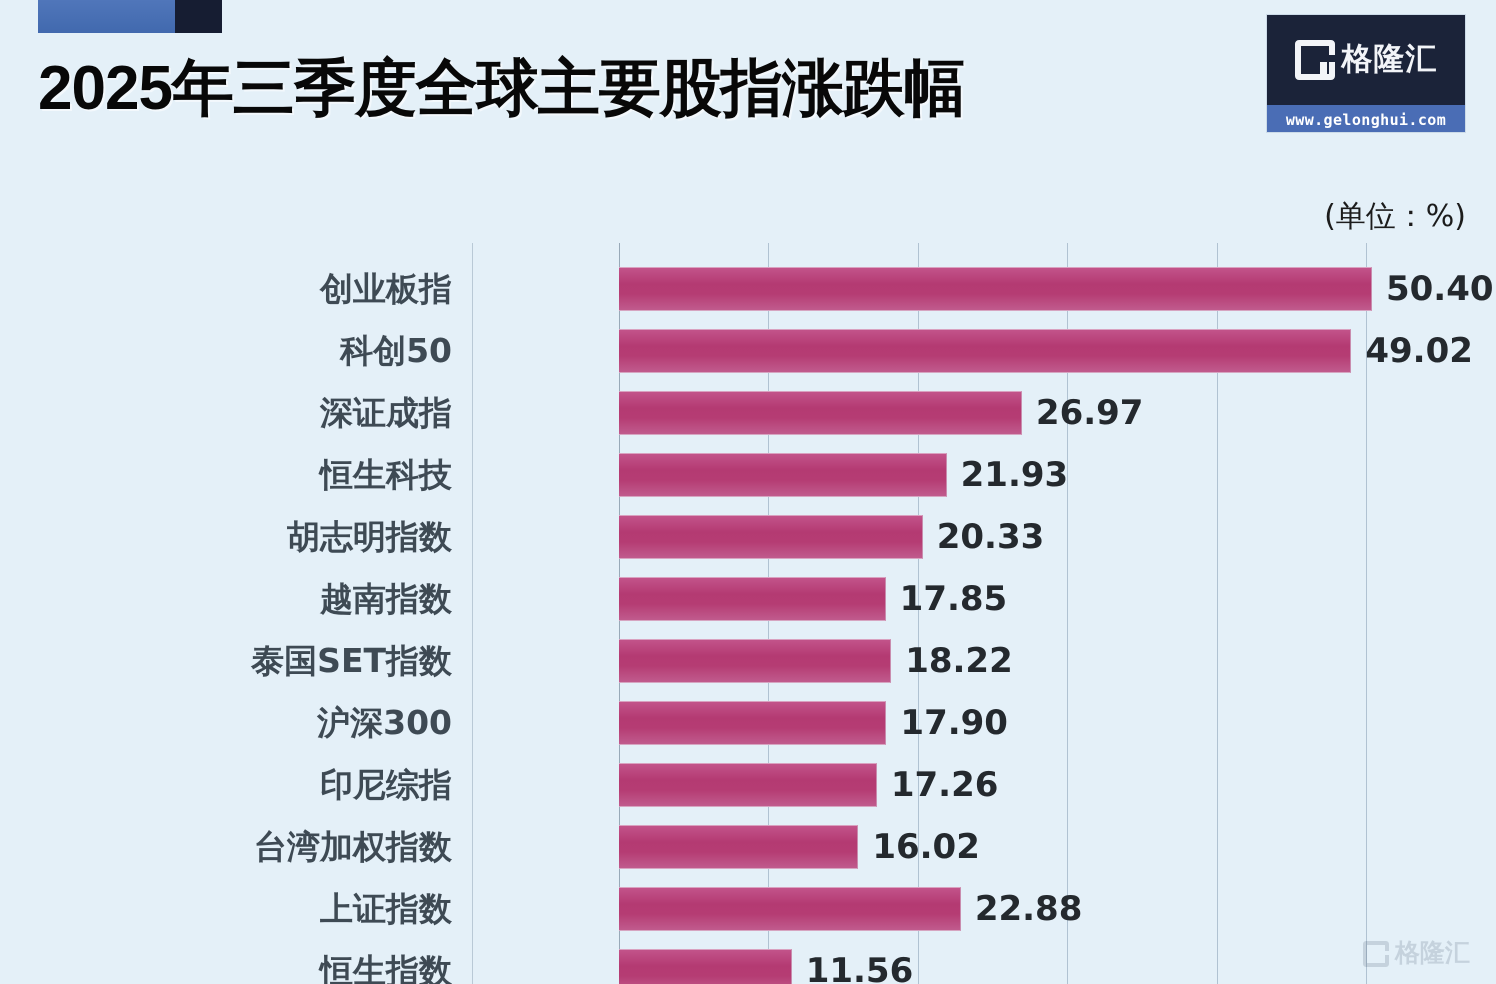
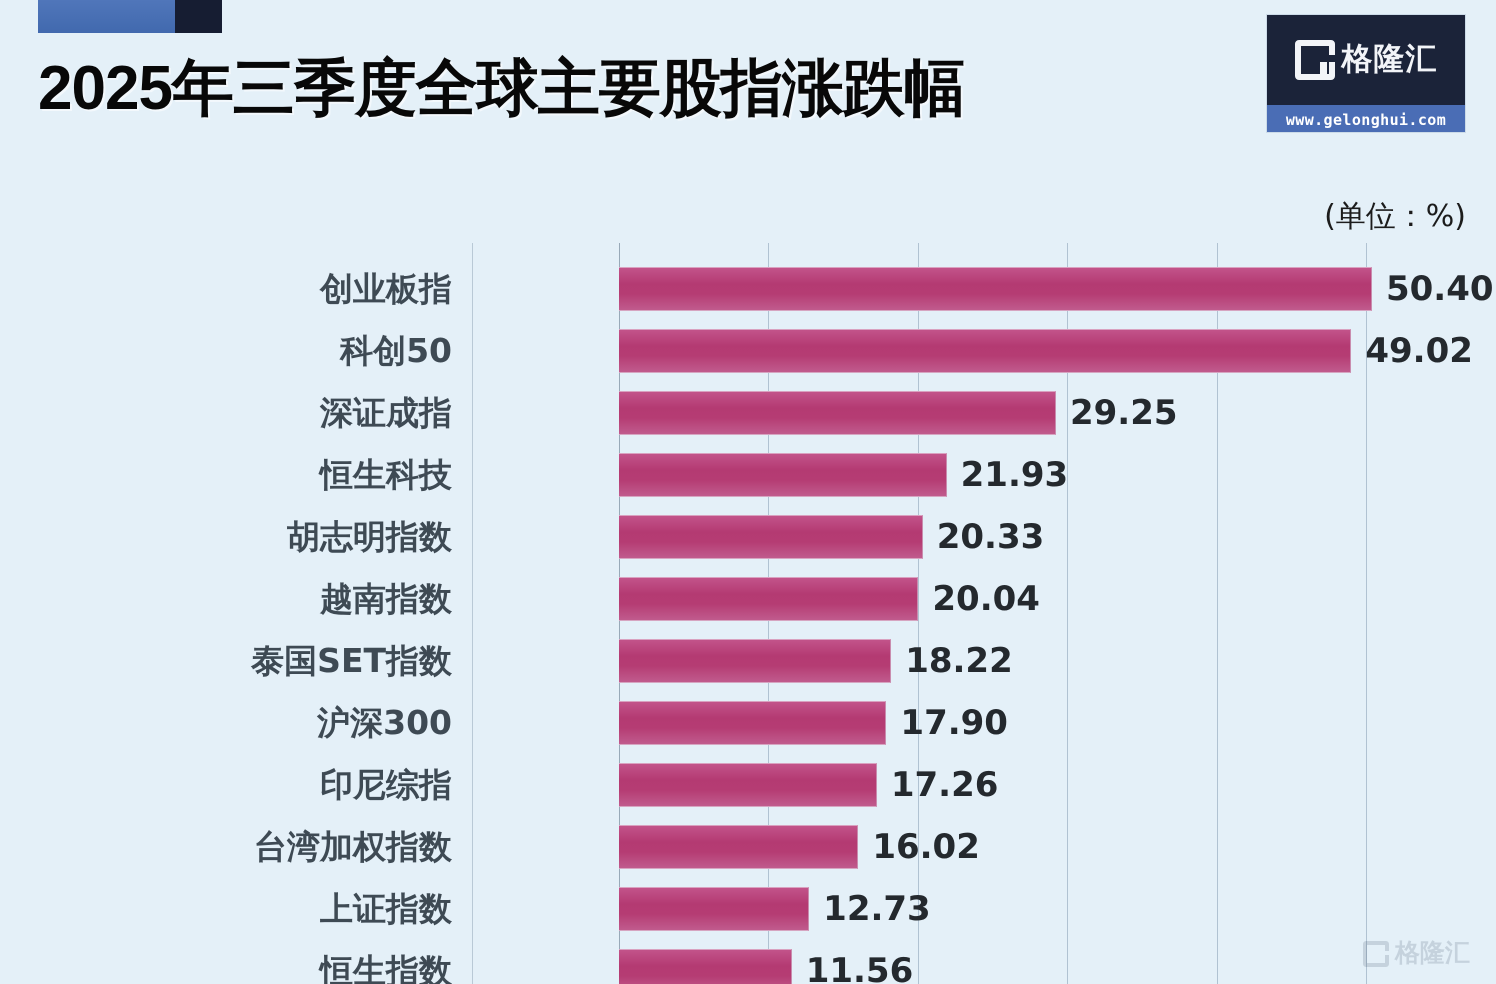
深证成指: 26.97 -> 29.25
越南指数: 17.85 -> 20.04
上证指数: 22.88 -> 12.73
